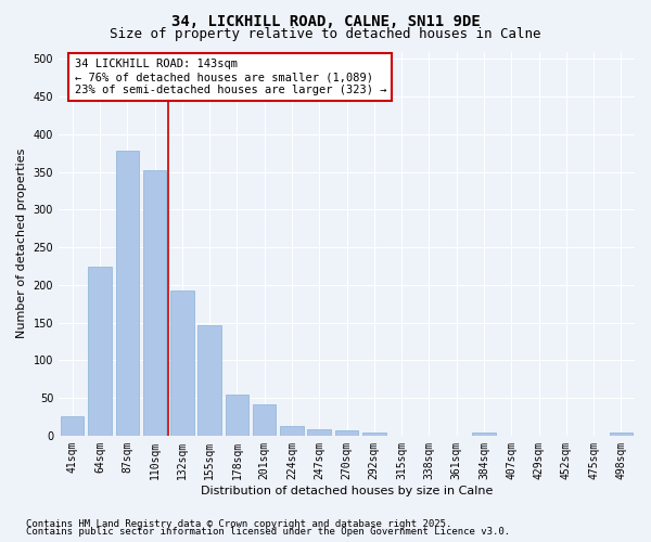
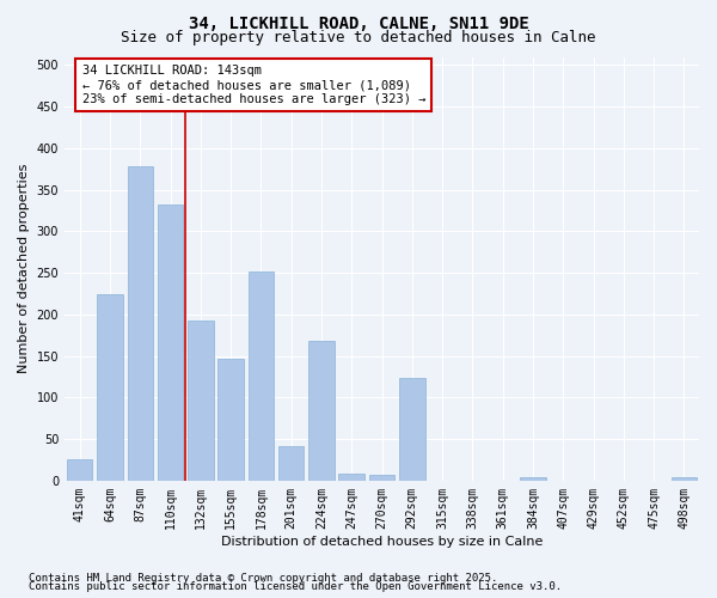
110sqm: 352 -> 332
178sqm: 55 -> 252
224sqm: 12 -> 168
292sqm: 4 -> 124
